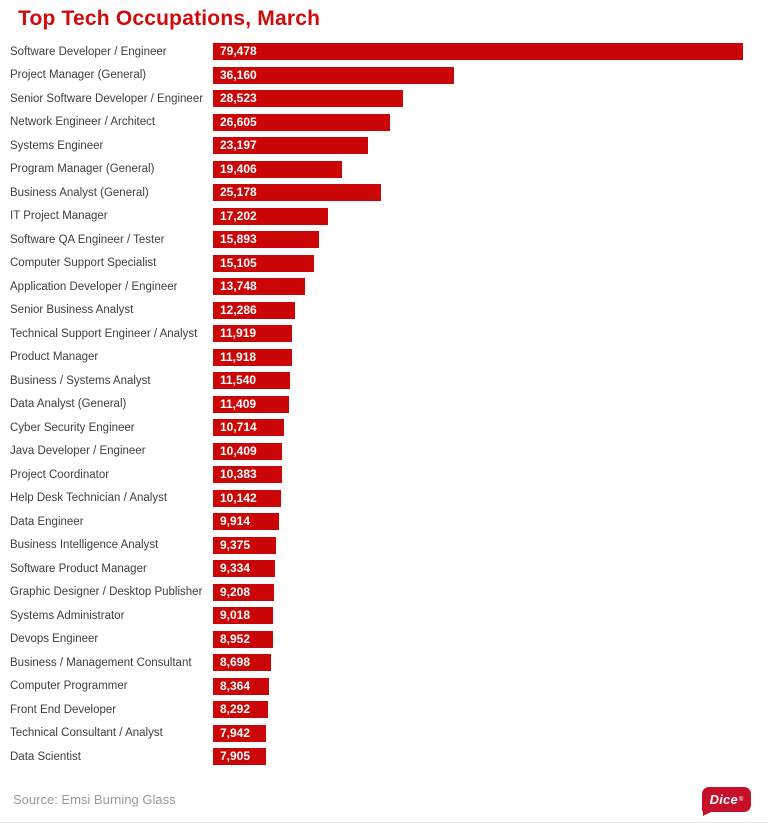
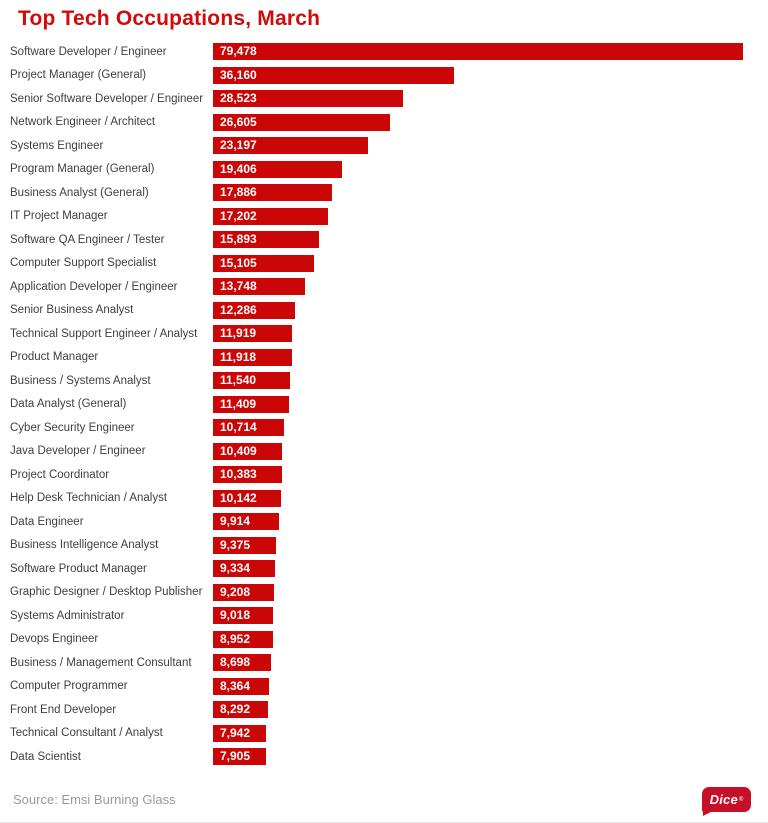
Business Analyst (General): 25,178 -> 17,886
